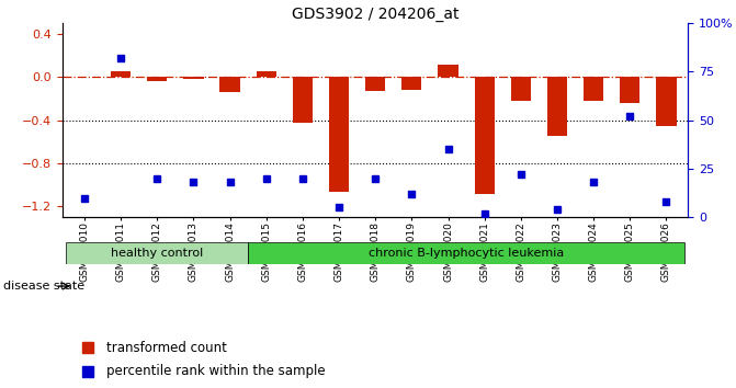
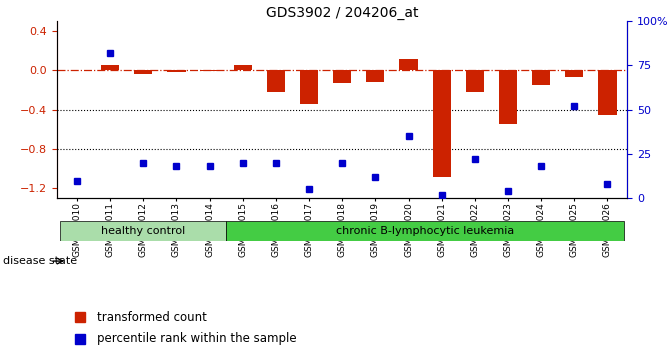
GSM658014: -0.14 -> -0.01
GSM658016: -0.42 -> -0.22
GSM658017: -1.06 -> -0.34
GSM658024: -0.22 -> -0.15
GSM658025: -0.24 -> -0.07
